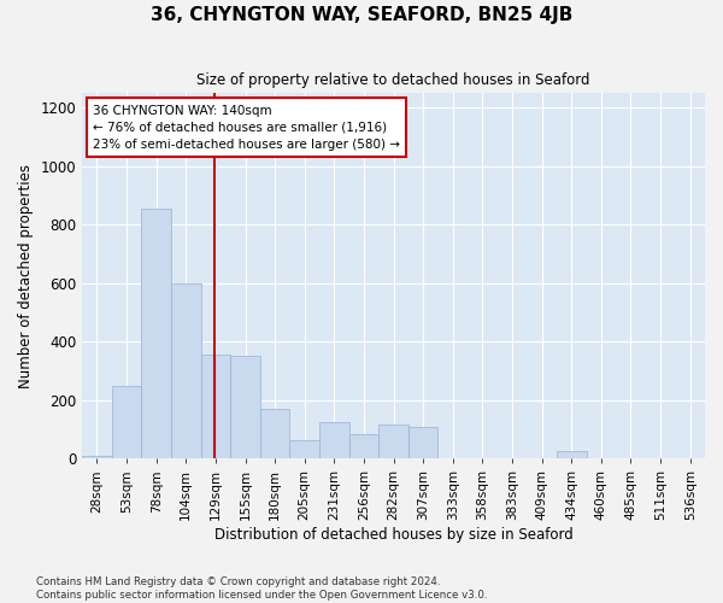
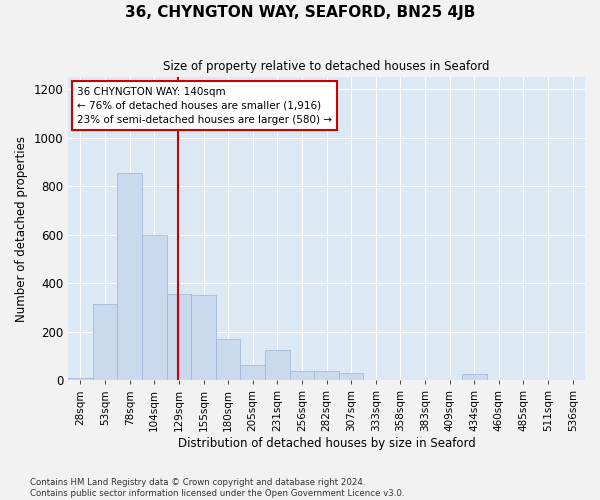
53sqm: 250 -> 315
256sqm: 85 -> 40
282sqm: 115 -> 40
307sqm: 110 -> 30
